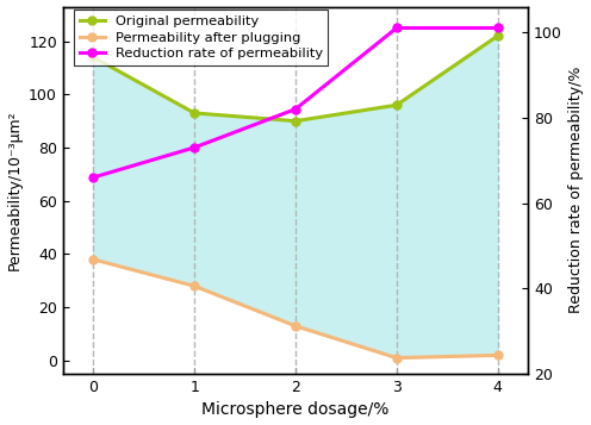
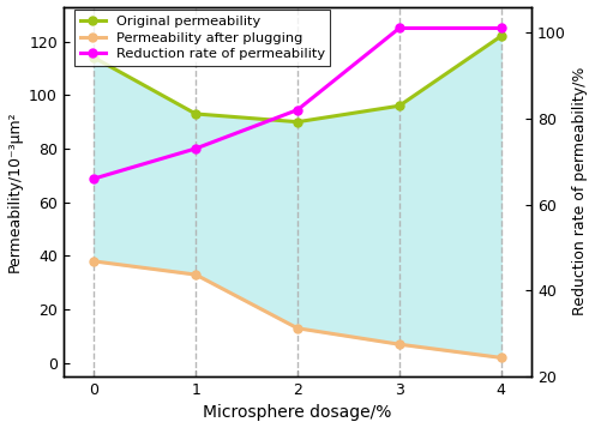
Permeability after plugging/1: 28 -> 33
Permeability after plugging/3: 1 -> 7
